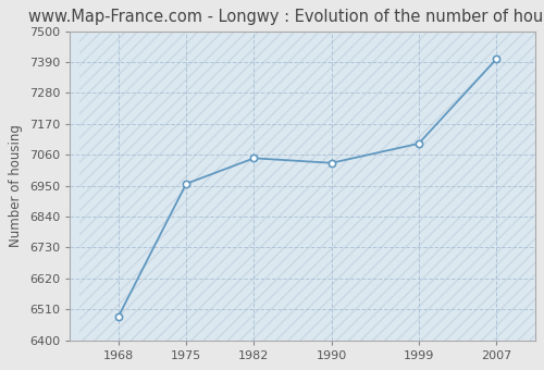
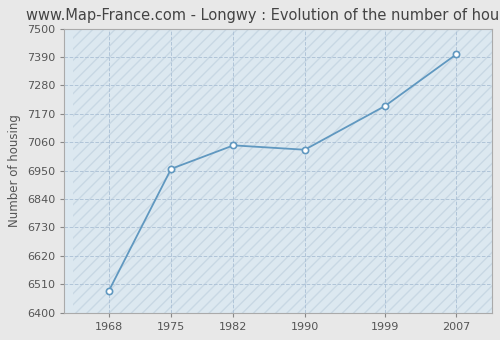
1999: 7100 -> 7200
